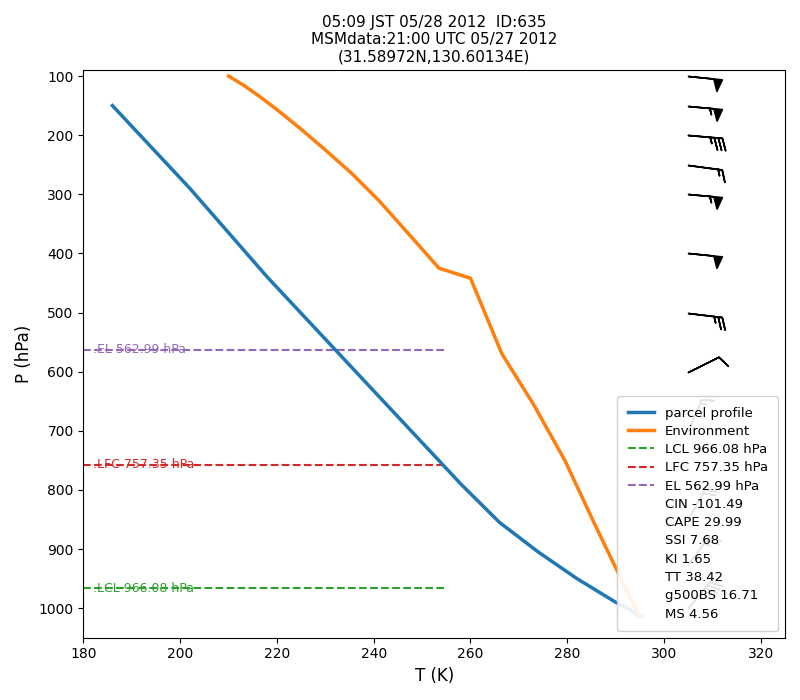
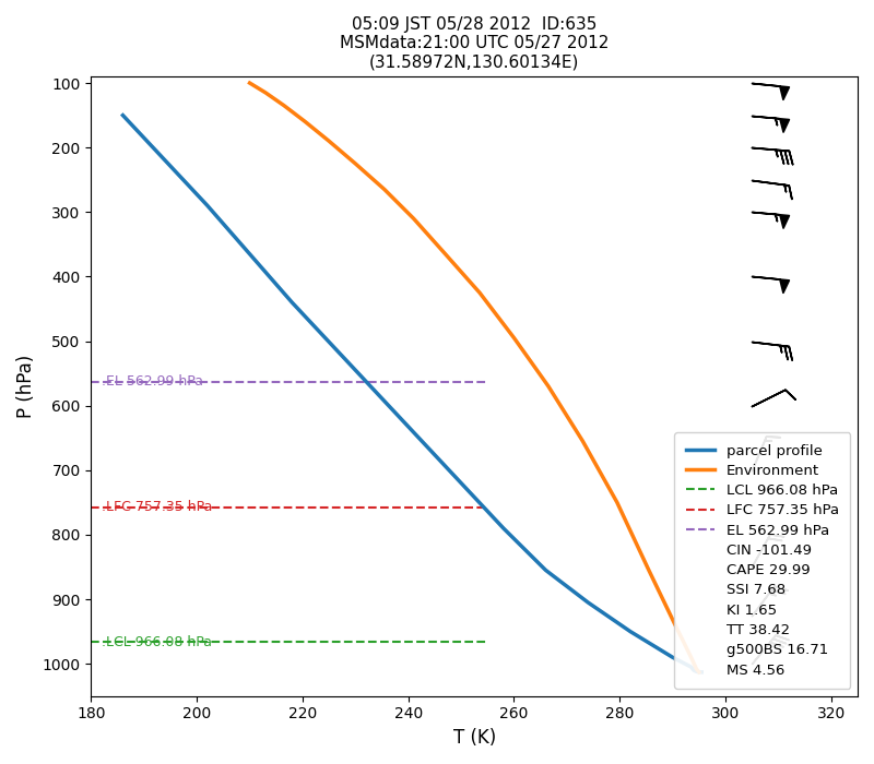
Environment/260: 442 -> 495
